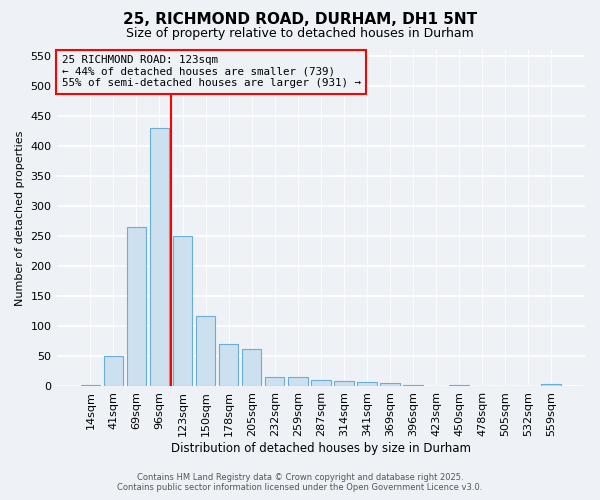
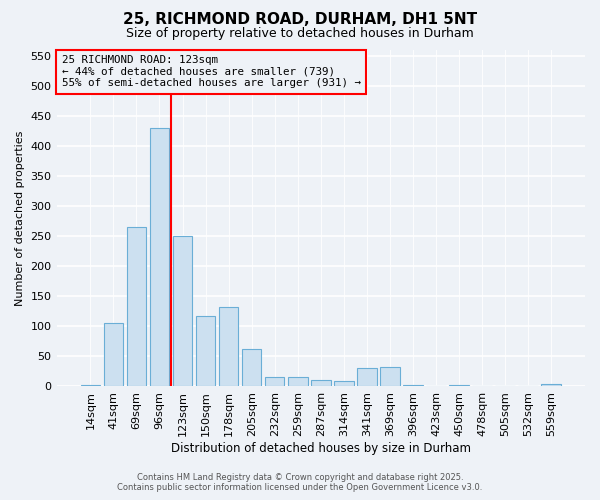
41sqm: 50 -> 106
178sqm: 70 -> 132
341sqm: 7 -> 30
369sqm: 6 -> 32
